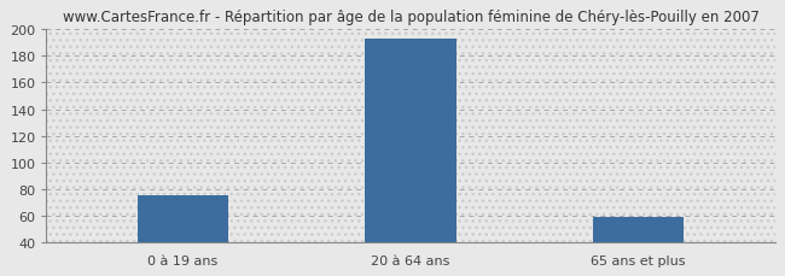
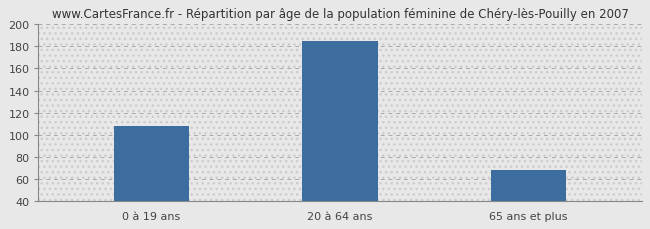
0 à 19 ans: 75 -> 108
20 à 64 ans: 193 -> 185
65 ans et plus: 59 -> 68
